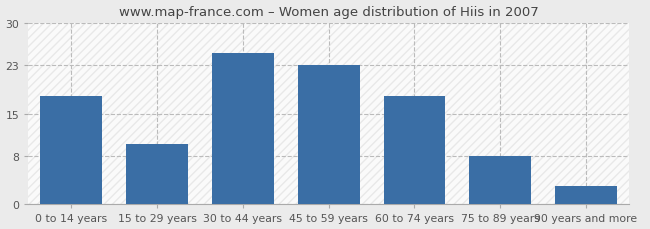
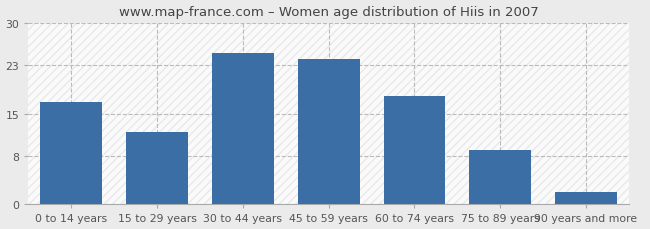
0 to 14 years: 18 -> 17
15 to 29 years: 10 -> 12
45 to 59 years: 23 -> 24
75 to 89 years: 8 -> 9
90 years and more: 3 -> 2
